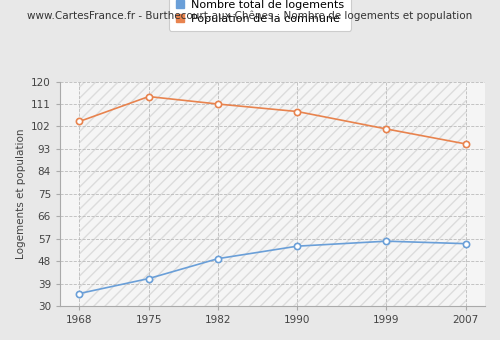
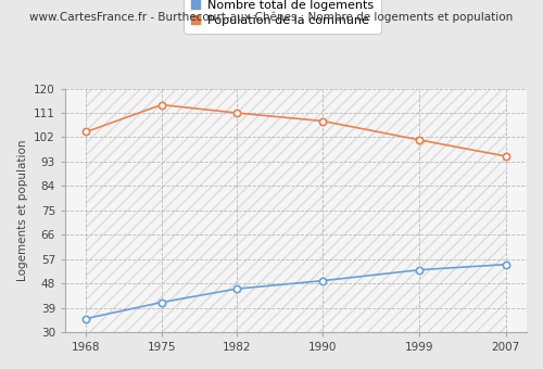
Nombre total de logements/1982: 49 -> 46
Nombre total de logements/1990: 54 -> 49
Nombre total de logements/1999: 56 -> 53
